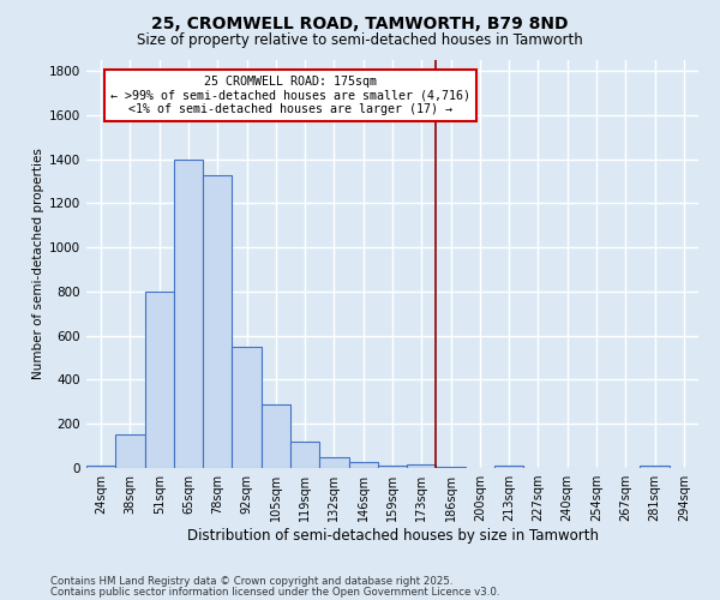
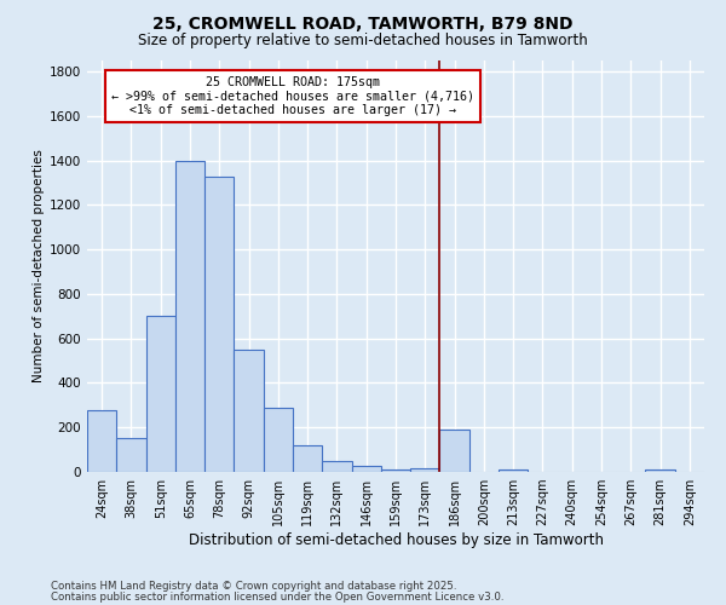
24sqm: 10 -> 280
51sqm: 800 -> 700
186sqm: 0 -> 190
